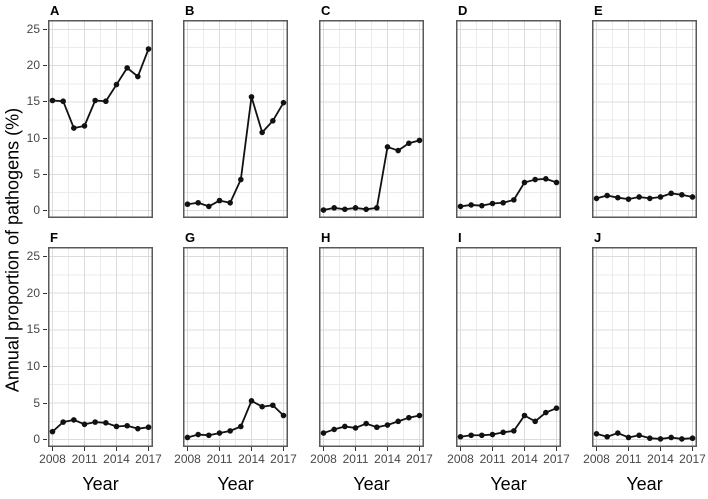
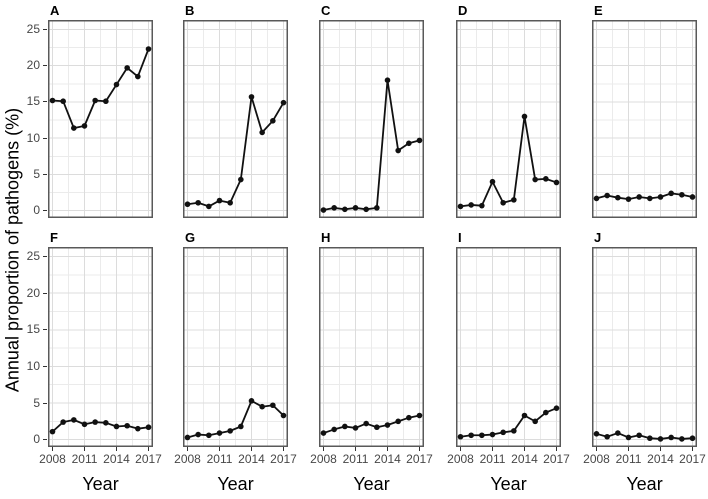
D/2011: 1 -> 4
C/2014: 9 -> 18
D/2014: 4 -> 13
